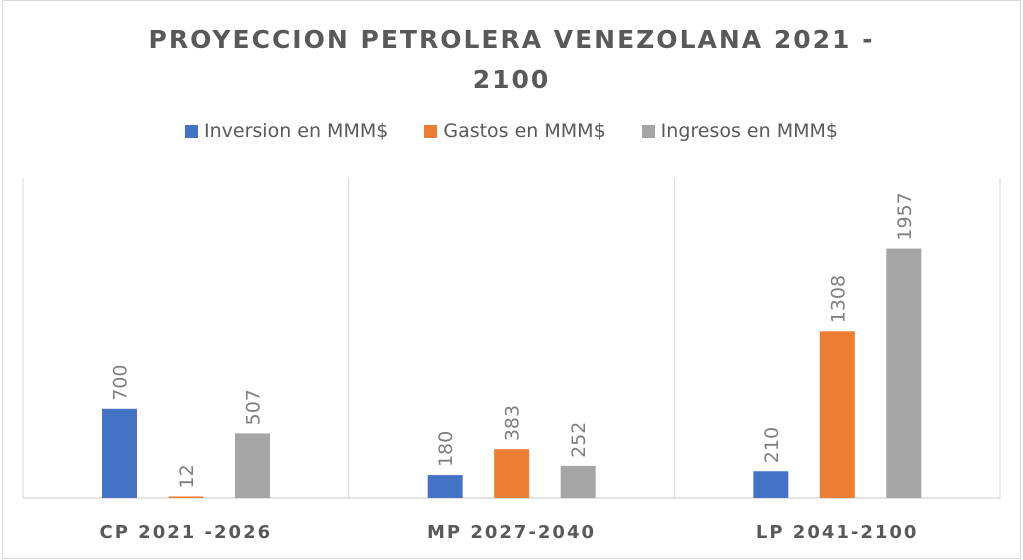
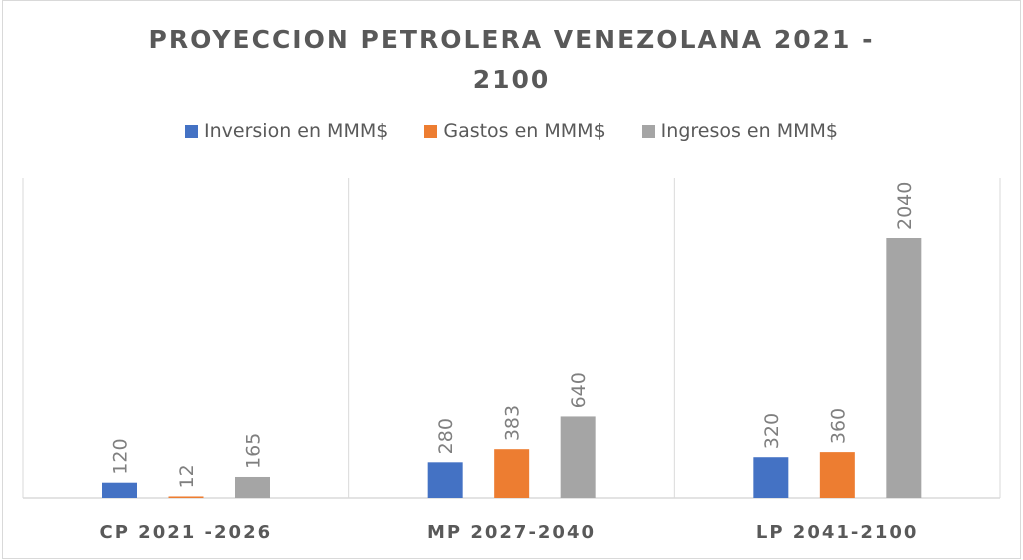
Inversion en MMM$/CP 2021 -2026: 700 -> 120
Ingresos en MMM$/CP 2021 -2026: 507 -> 165
Inversion en MMM$/MP 2027-2040: 180 -> 280
Ingresos en MMM$/MP 2027-2040: 252 -> 640
Inversion en MMM$/LP 2041-2100: 210 -> 320
Gastos en MMM$/LP 2041-2100: 1308 -> 360
Ingresos en MMM$/LP 2041-2100: 1957 -> 2040
